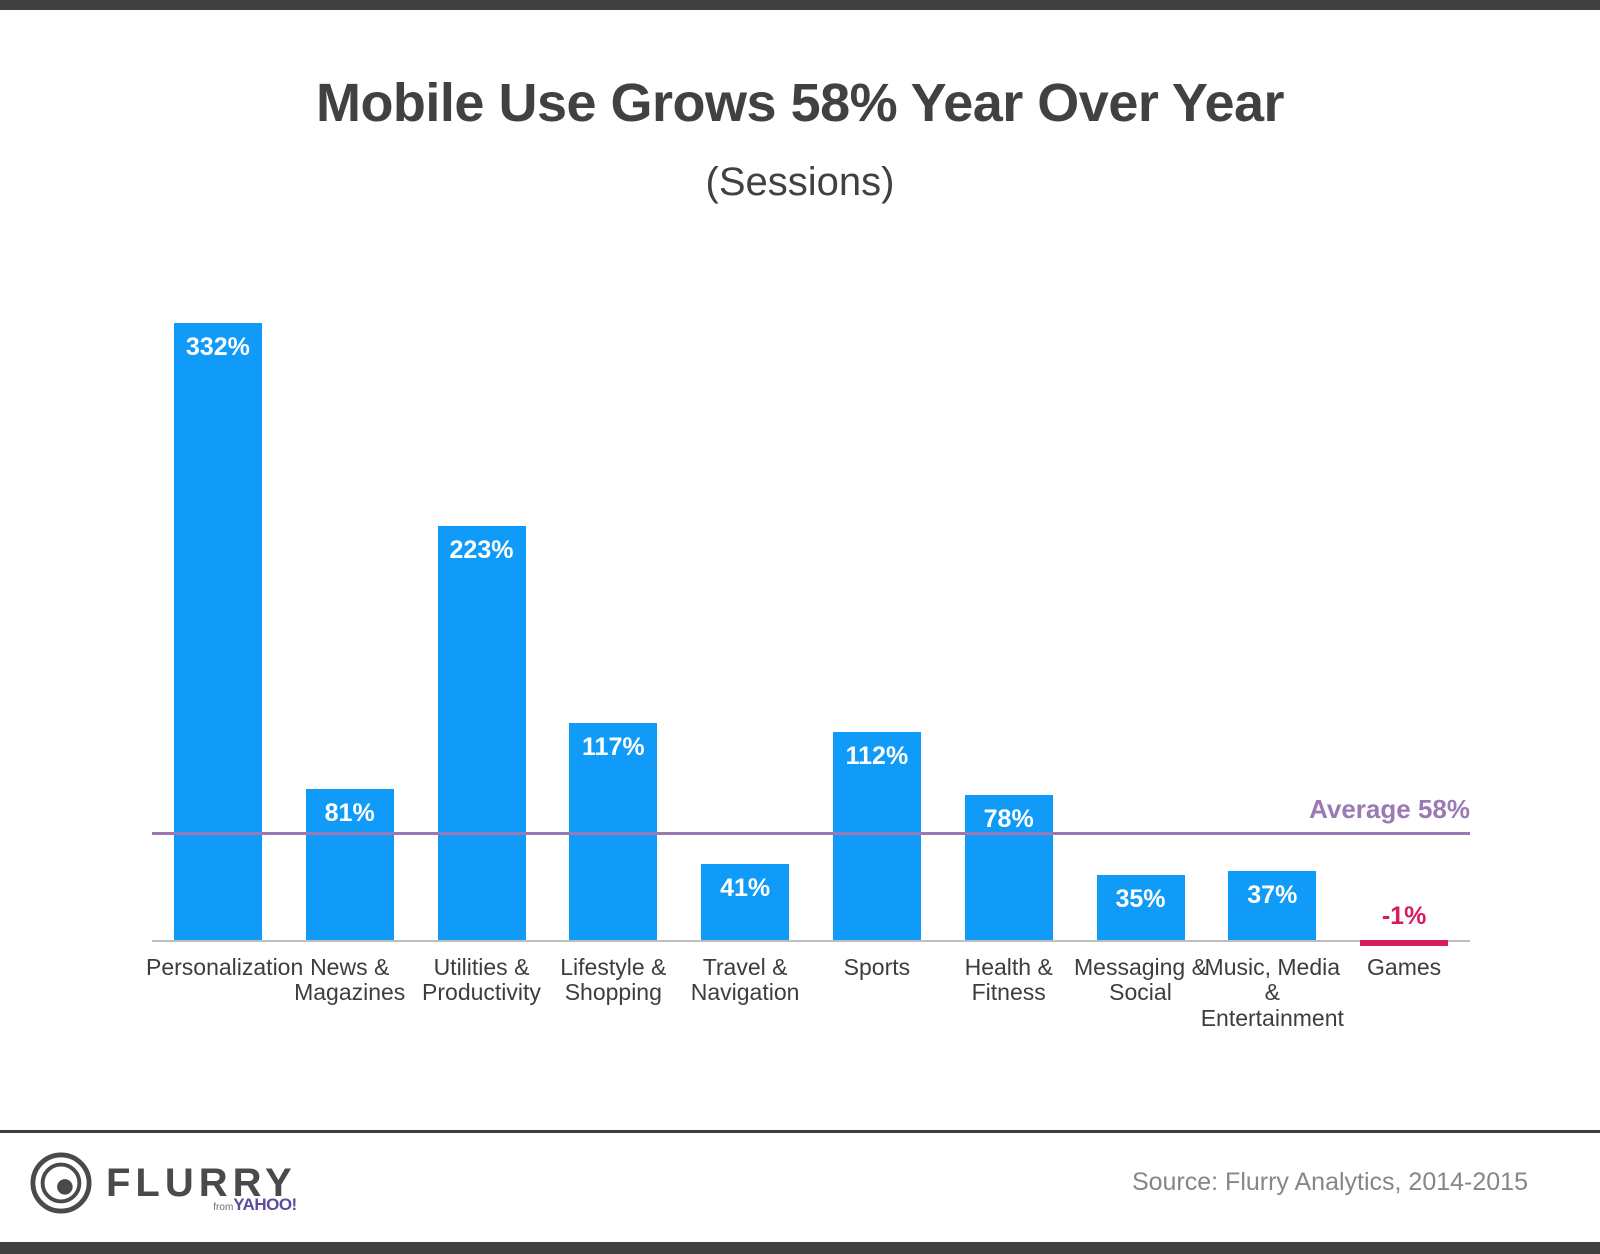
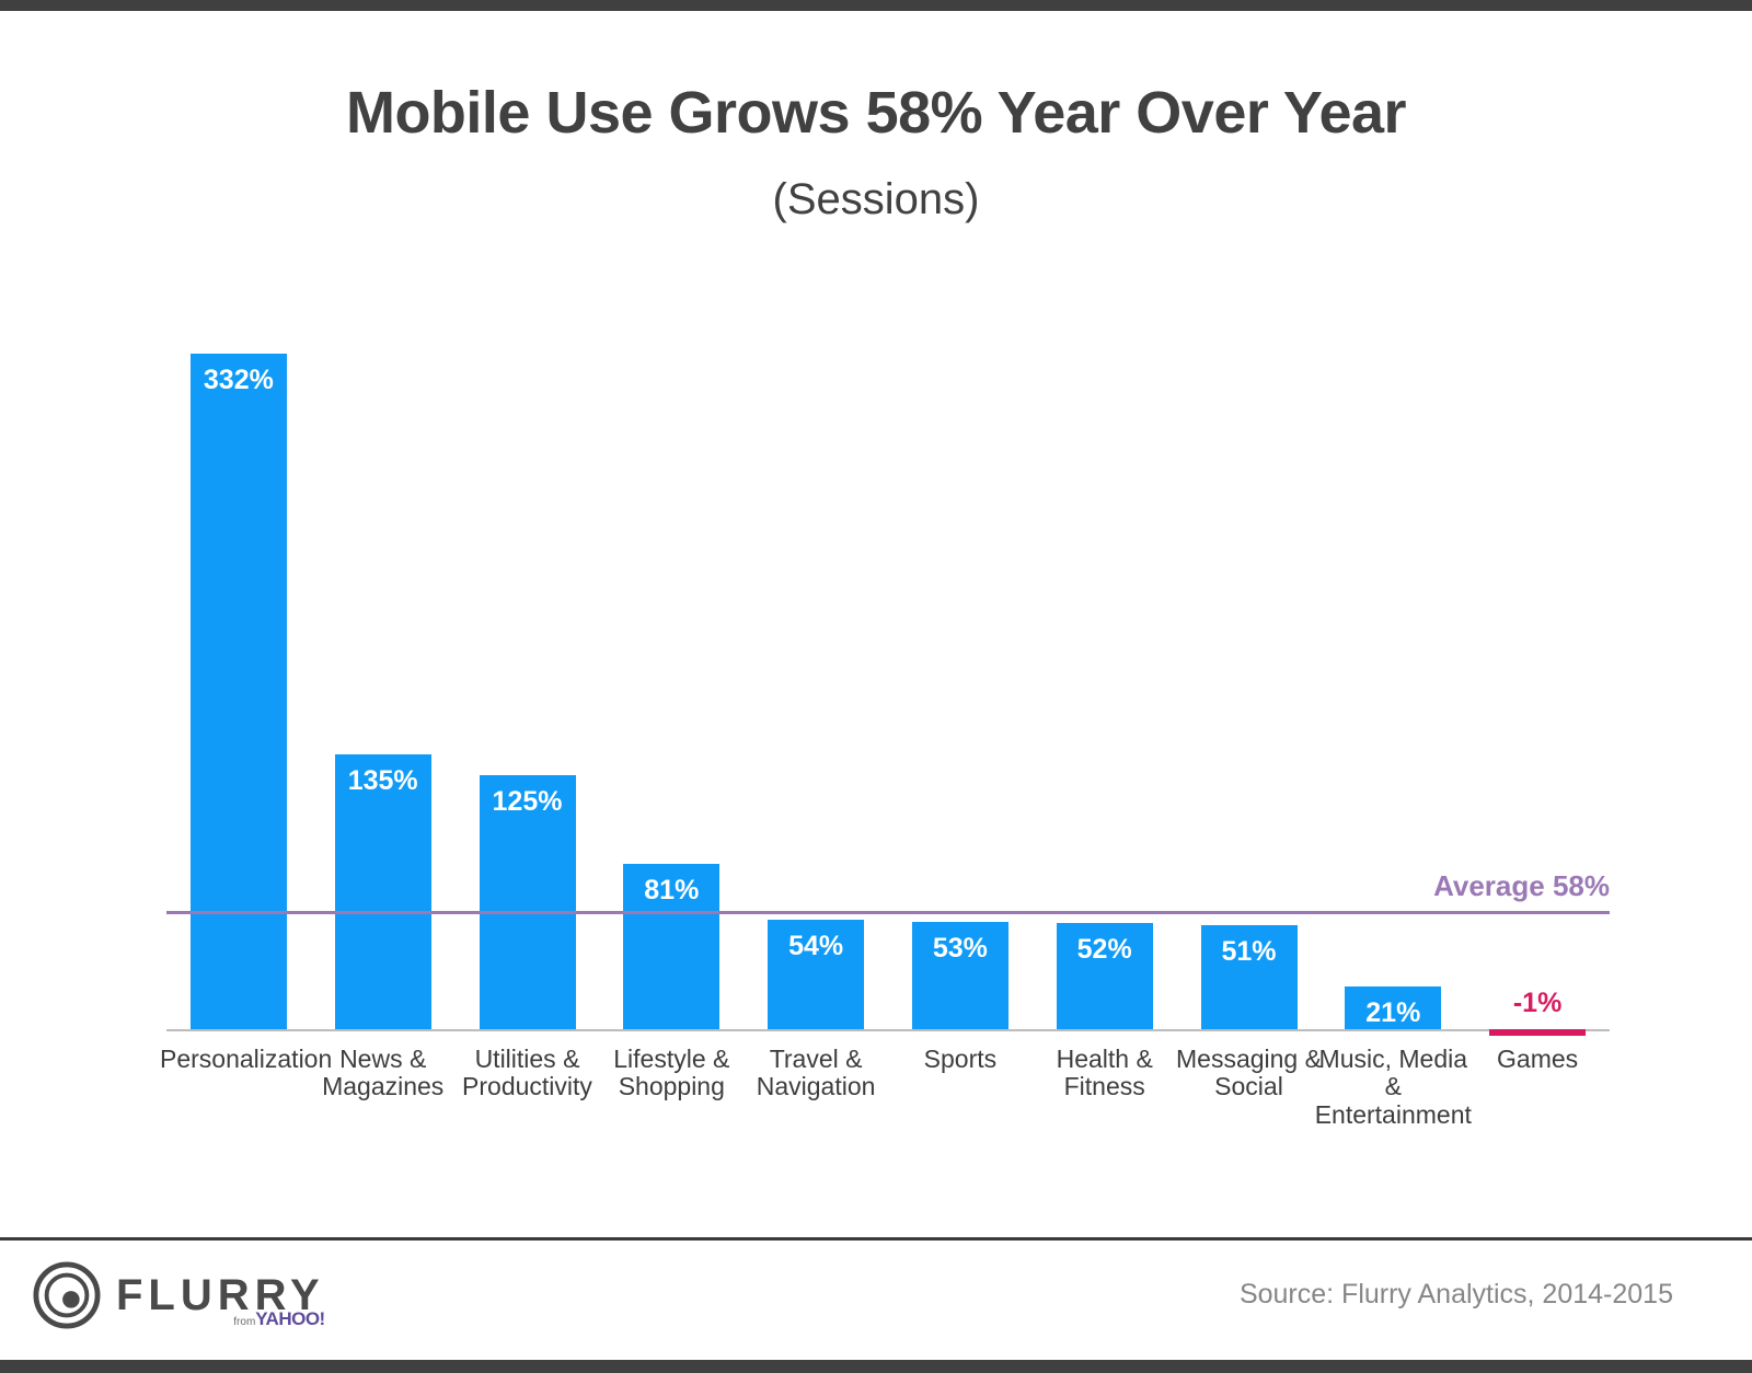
News & Magazines: 81% -> 135%
Utilities & Productivity: 223% -> 125%
Lifestyle & Shopping: 117% -> 81%
Travel & Navigation: 41% -> 54%
Sports: 112% -> 53%
Health & Fitness: 78% -> 52%
Messaging & Social: 35% -> 51%
Music, Media & Entertainment: 37% -> 21%
